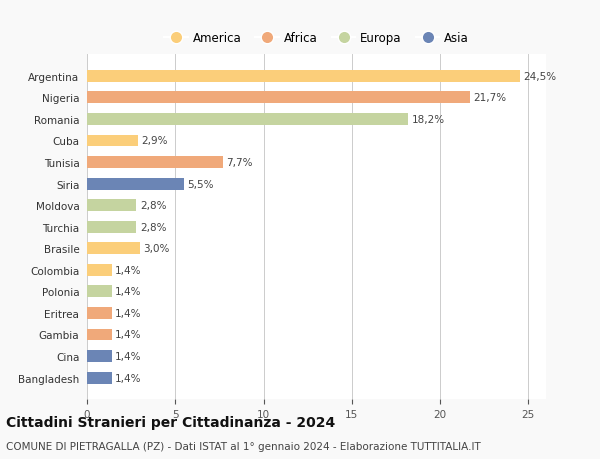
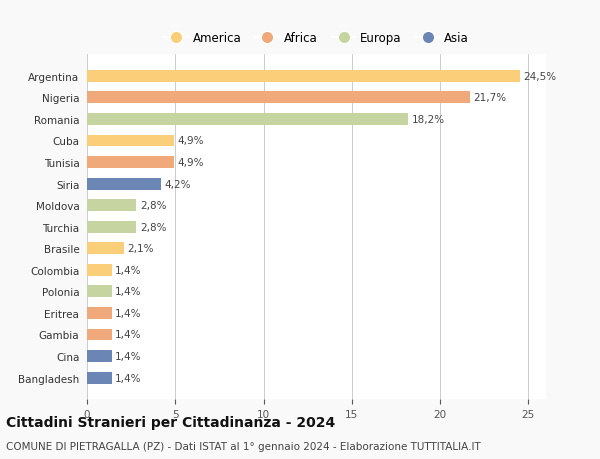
Cuba: 2,9% -> 4,9%
Tunisia: 7,7% -> 4,9%
Siria: 5,5% -> 4,2%
Brasile: 3,0% -> 2,1%
